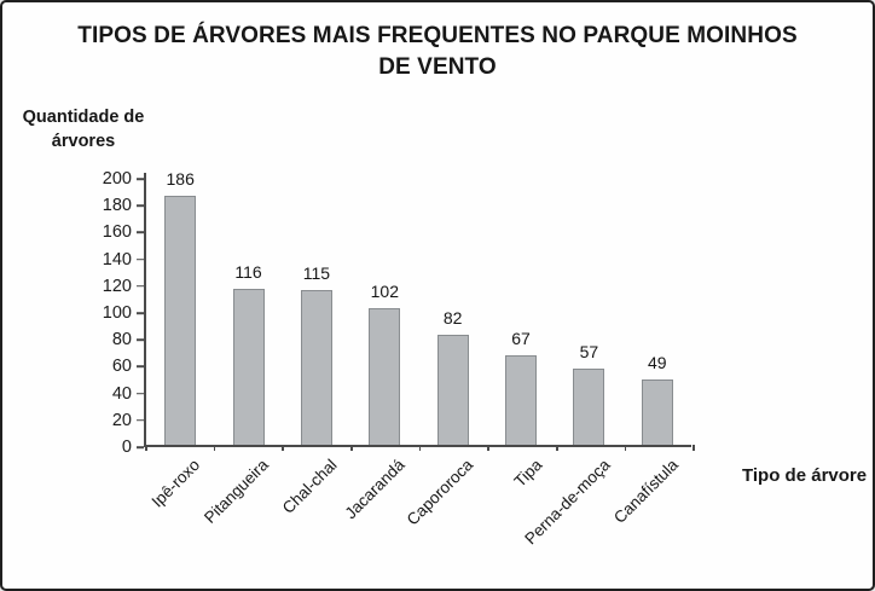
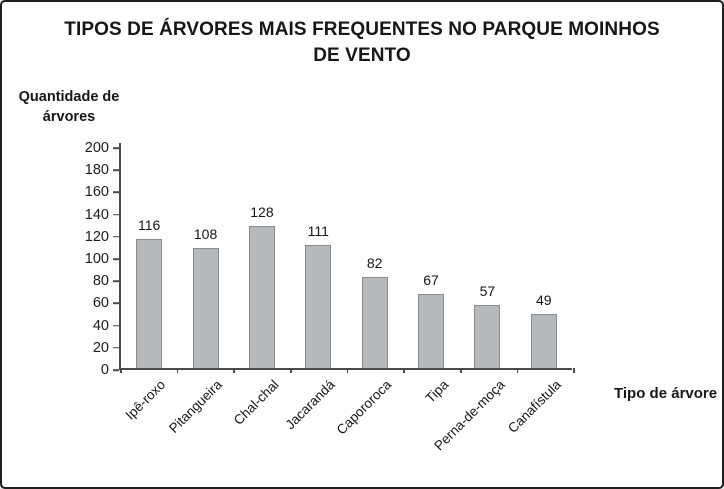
Ipê-roxo: 186 -> 116
Pitangueira: 116 -> 108
Chal-chal: 115 -> 128
Jacarandá: 102 -> 111
